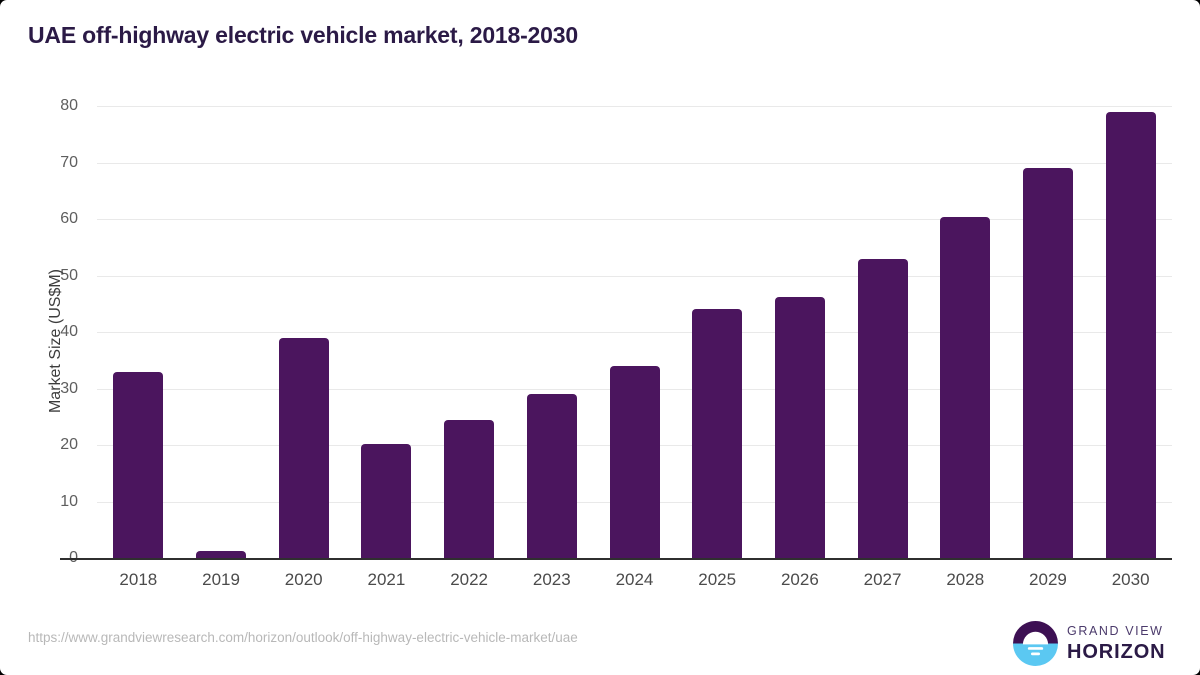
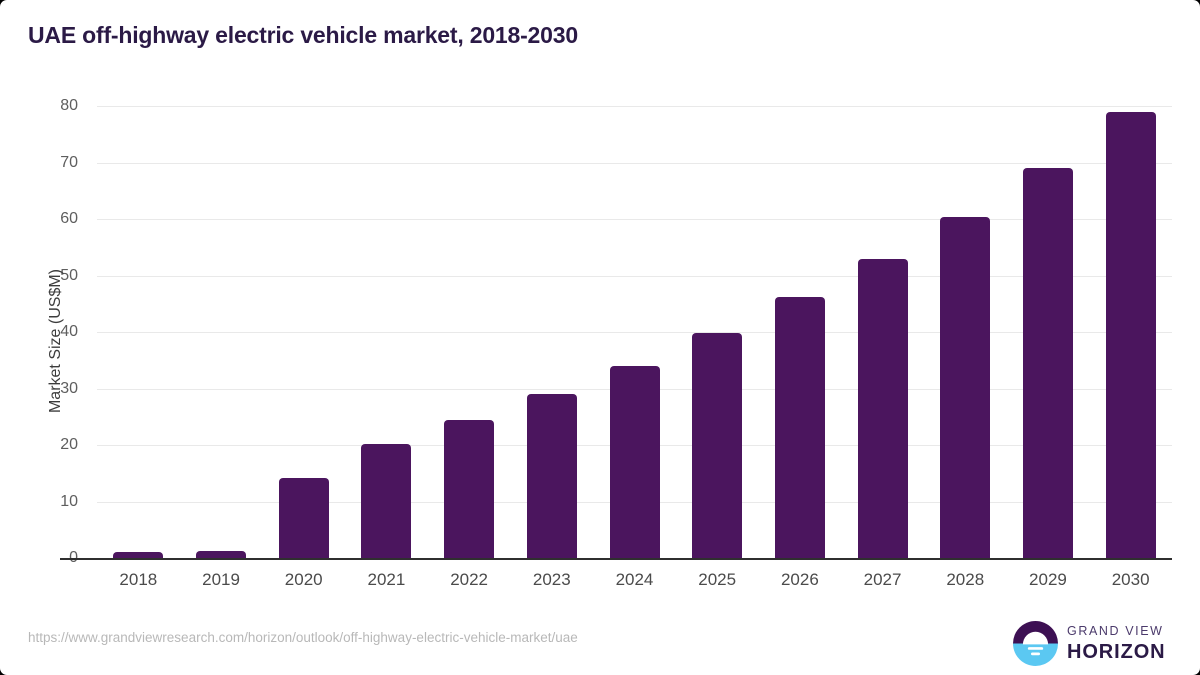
2018: 33 -> 1
2020: 39 -> 14
2025: 44 -> 40
